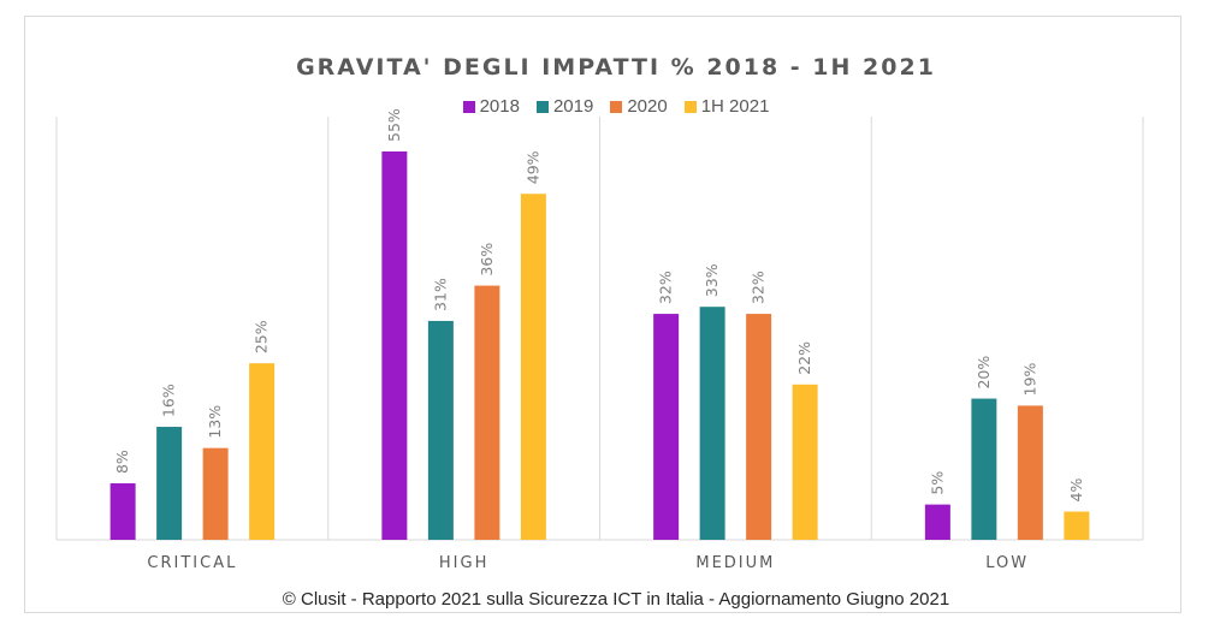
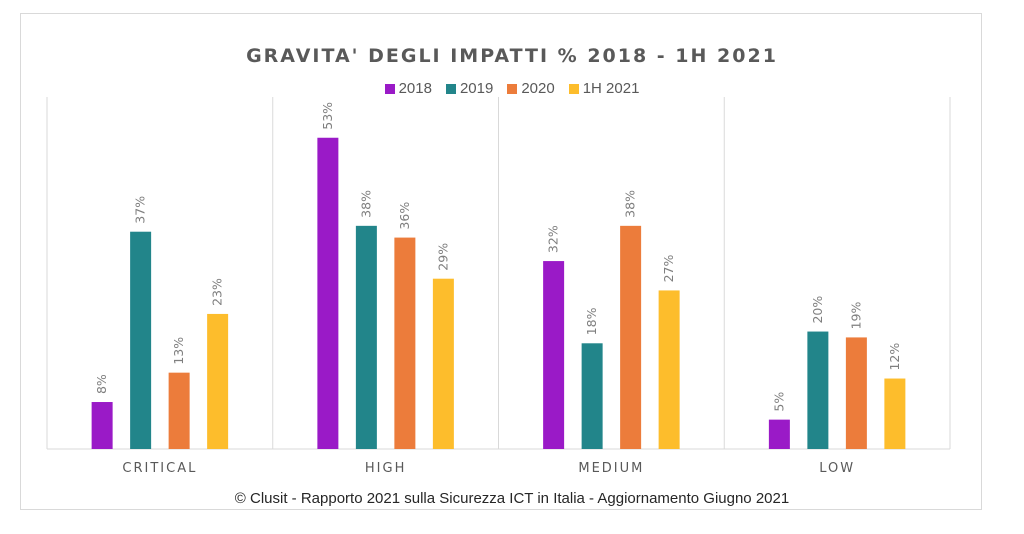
2019/CRITICAL: 16% -> 37%
1H 2021/CRITICAL: 25% -> 23%
2018/HIGH: 55% -> 53%
2019/HIGH: 31% -> 38%
1H 2021/HIGH: 49% -> 29%
2019/MEDIUM: 33% -> 18%
2020/MEDIUM: 32% -> 38%
1H 2021/MEDIUM: 22% -> 27%
1H 2021/LOW: 4% -> 12%
